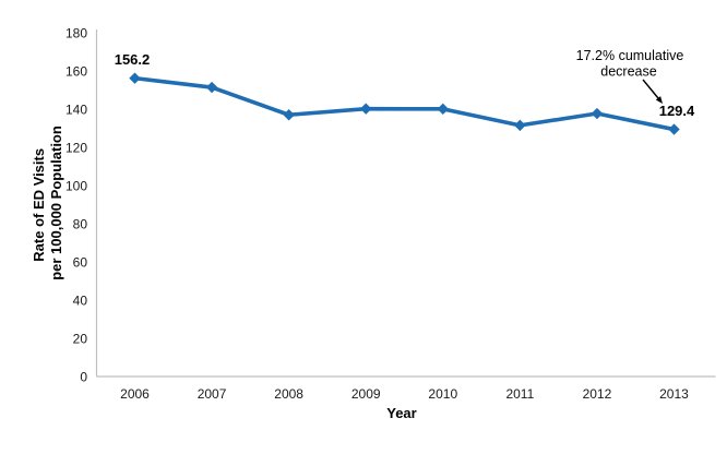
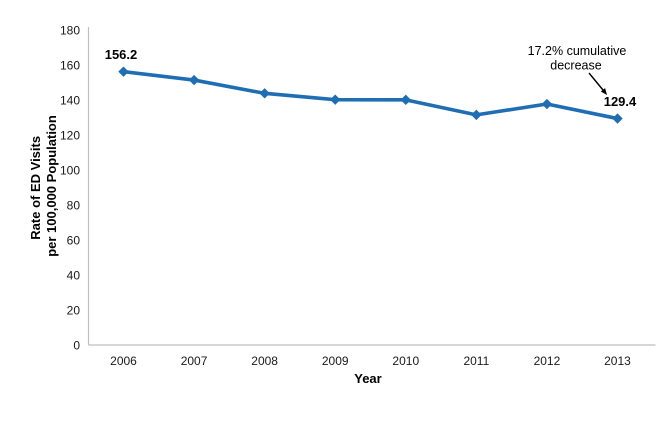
2008: 137 -> 144
